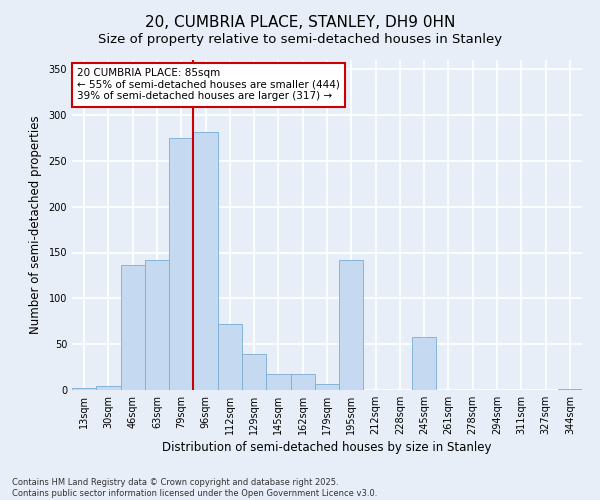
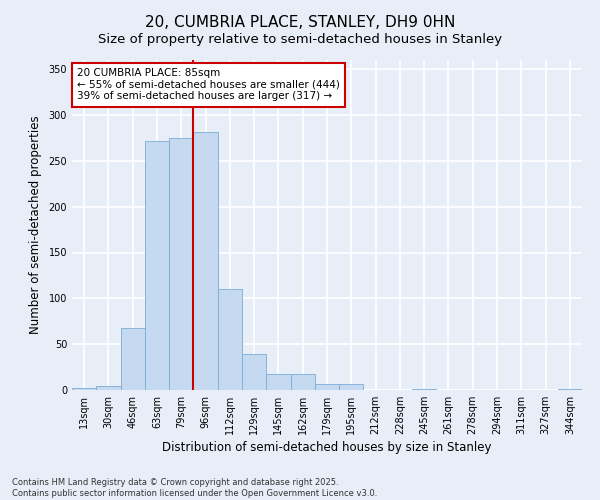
46sqm: 136 -> 68
63sqm: 142 -> 272
112sqm: 72 -> 110
195sqm: 142 -> 7
245sqm: 58 -> 1
